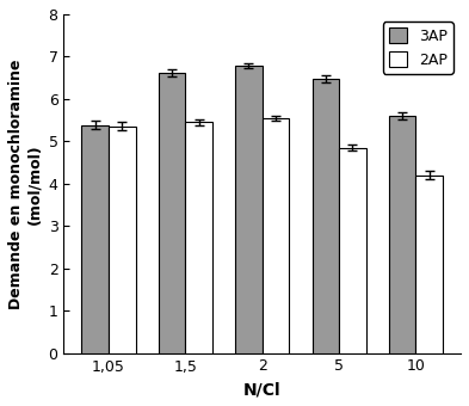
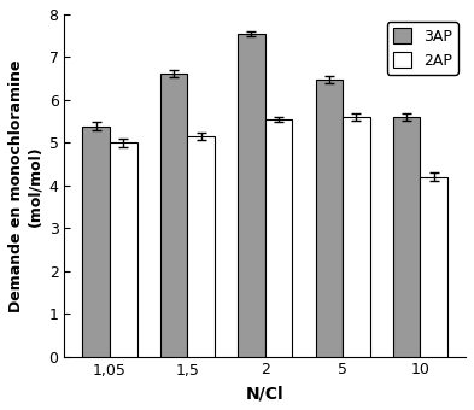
2AP/1,05: 5.35 -> 5.00
2AP/1,5: 5.45 -> 5.15
3AP/2: 6.78 -> 7.55
2AP/5: 4.85 -> 5.60
